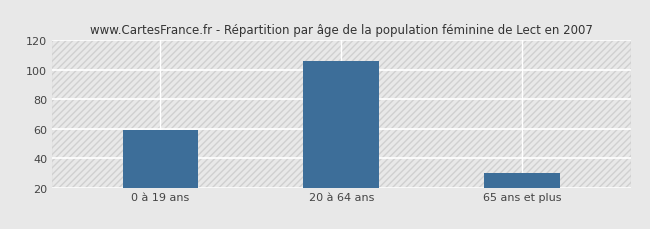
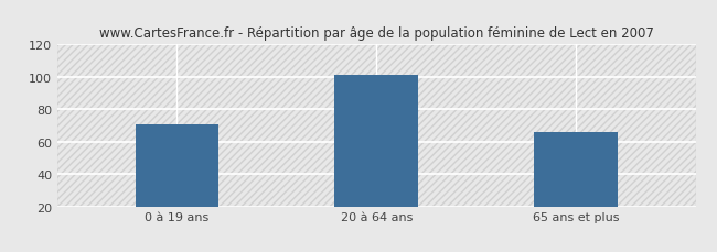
0 à 19 ans: 59 -> 71
20 à 64 ans: 106 -> 101
65 ans et plus: 30 -> 66
